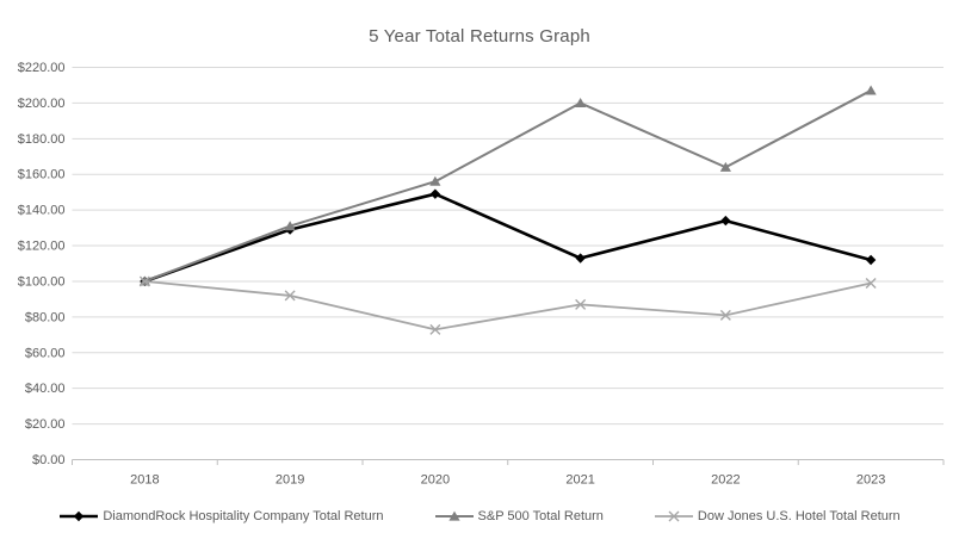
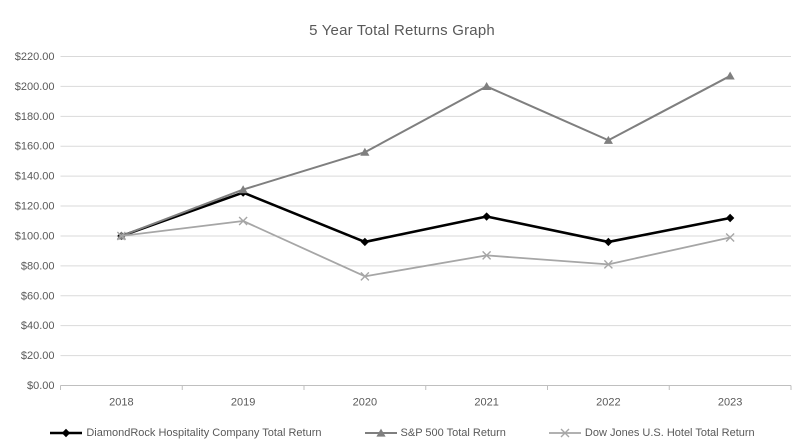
Dow Jones U.S. Hotel Total Return/2019: $92 -> $110
DiamondRock Hospitality Company Total Return/2020: $149 -> $96
DiamondRock Hospitality Company Total Return/2022: $134 -> $96
